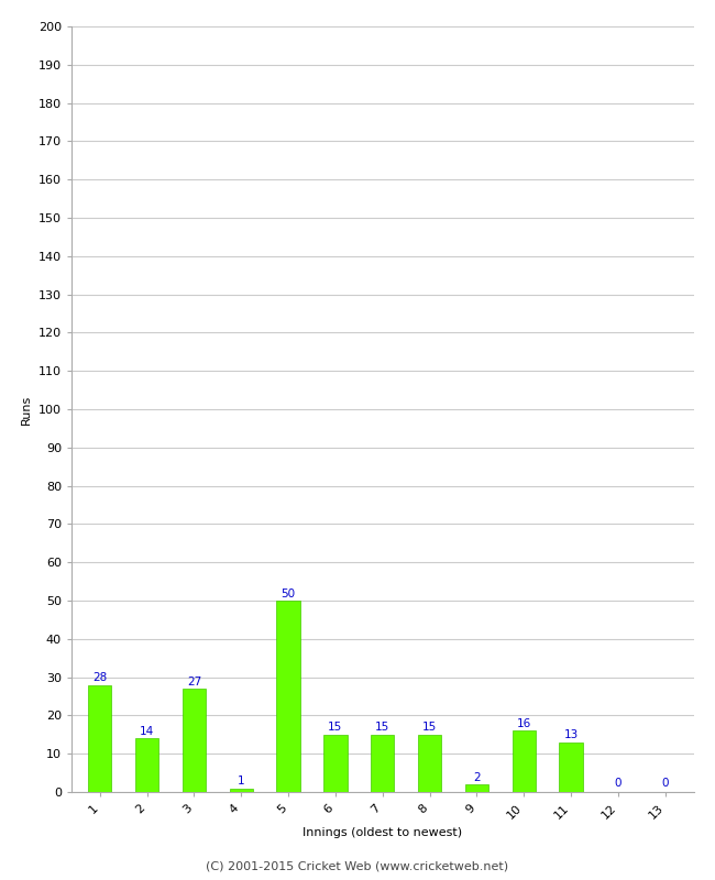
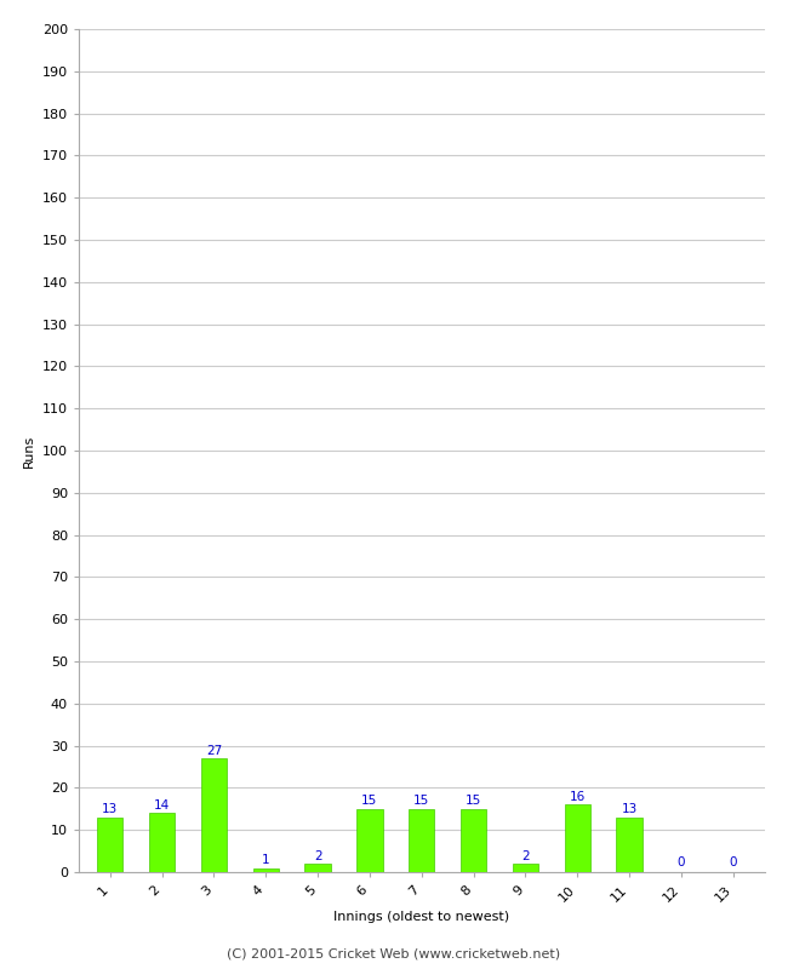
1: 28 -> 13
5: 50 -> 2
